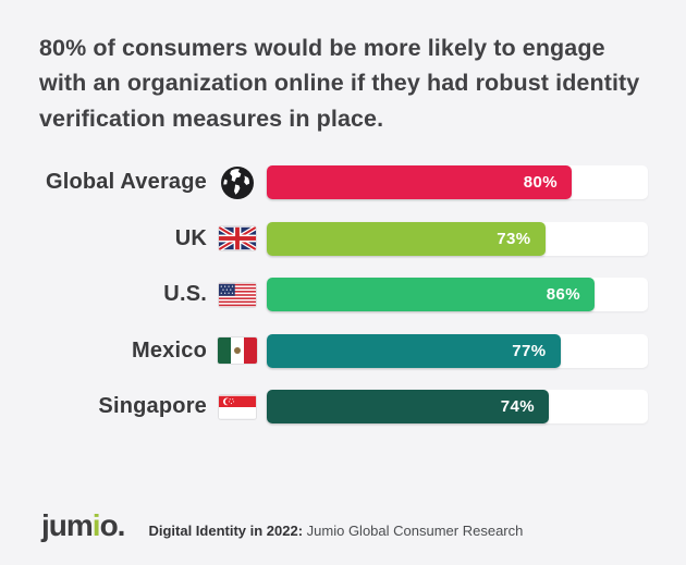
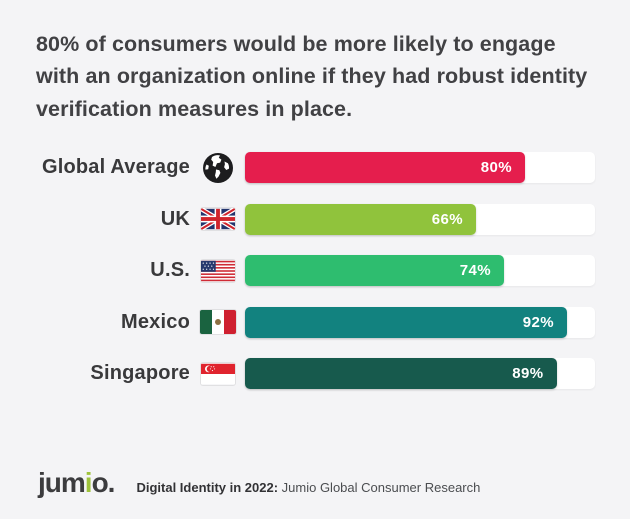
UK: 73% -> 66%
U.S.: 86% -> 74%
Mexico: 77% -> 92%
Singapore: 74% -> 89%
